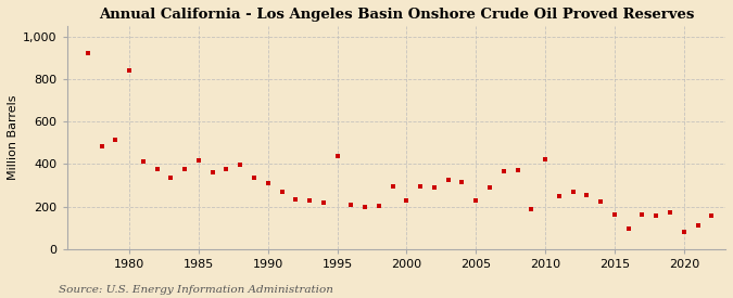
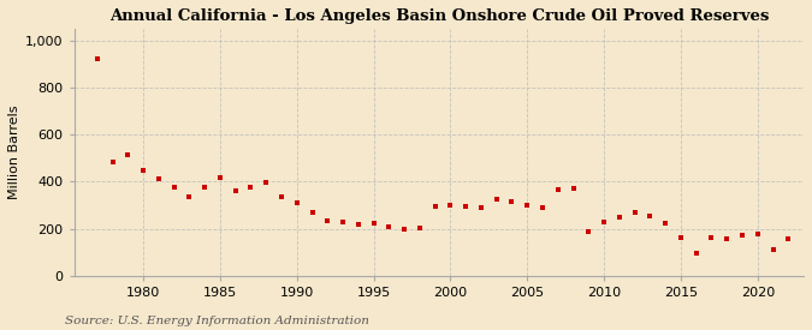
1980: 840 -> 450
1995: 440 -> 220
2000: 230 -> 300
2005: 230 -> 300
2010: 420 -> 230
2020: 80 -> 180
